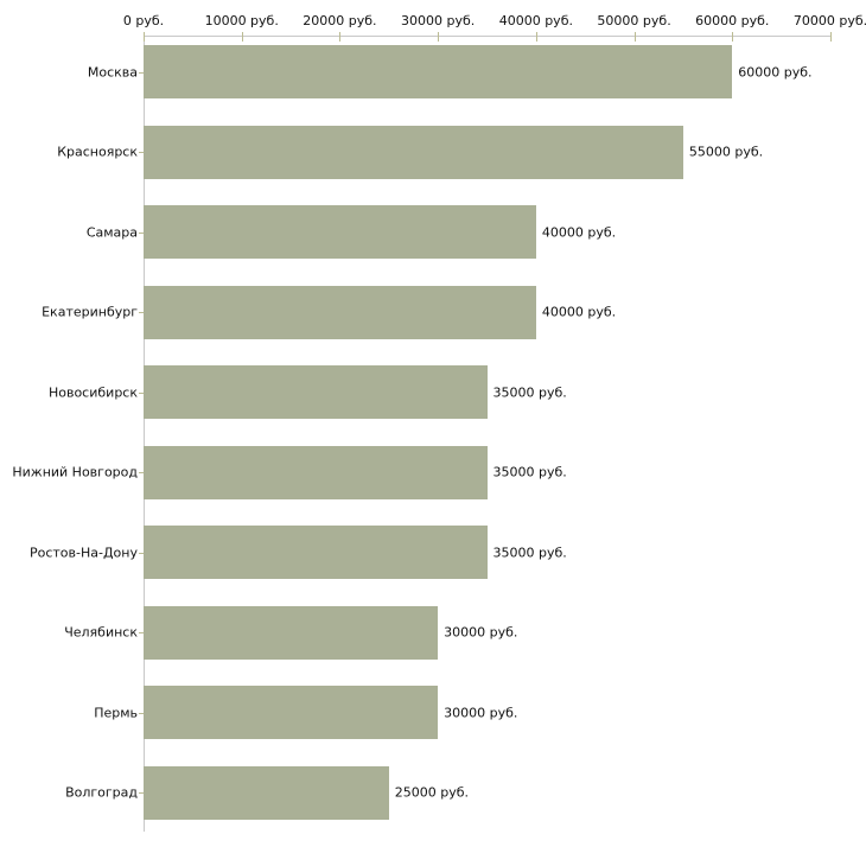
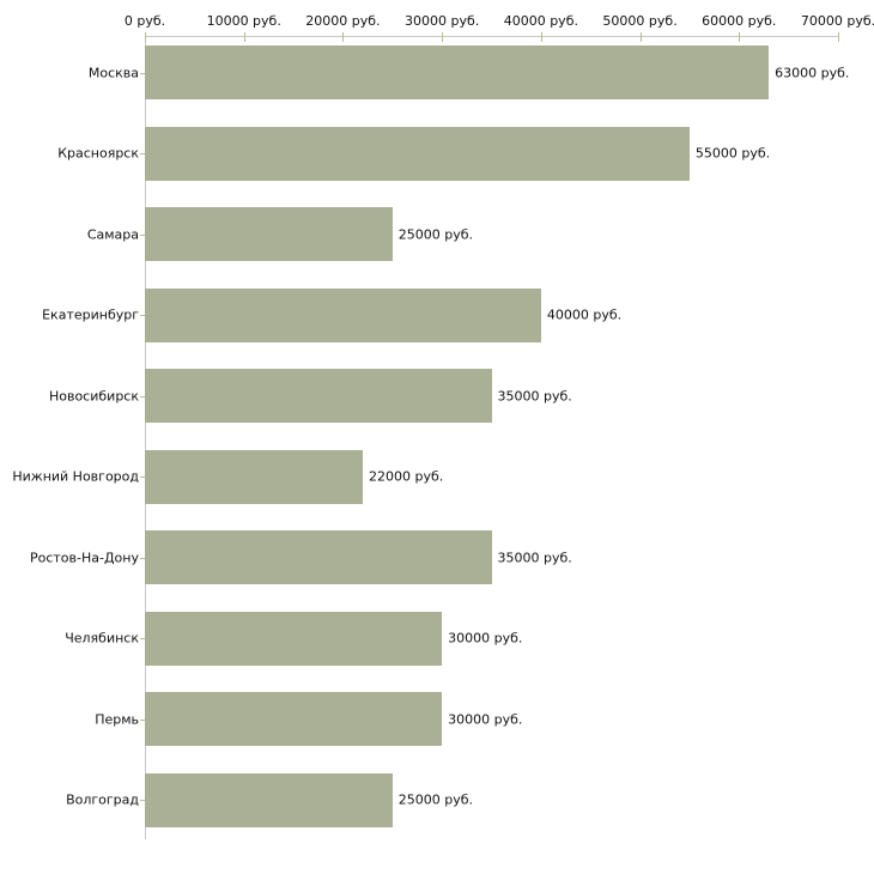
Москва: 60000 -> 63000
Самара: 40000 -> 25000
Нижний Новгород: 35000 -> 22000
